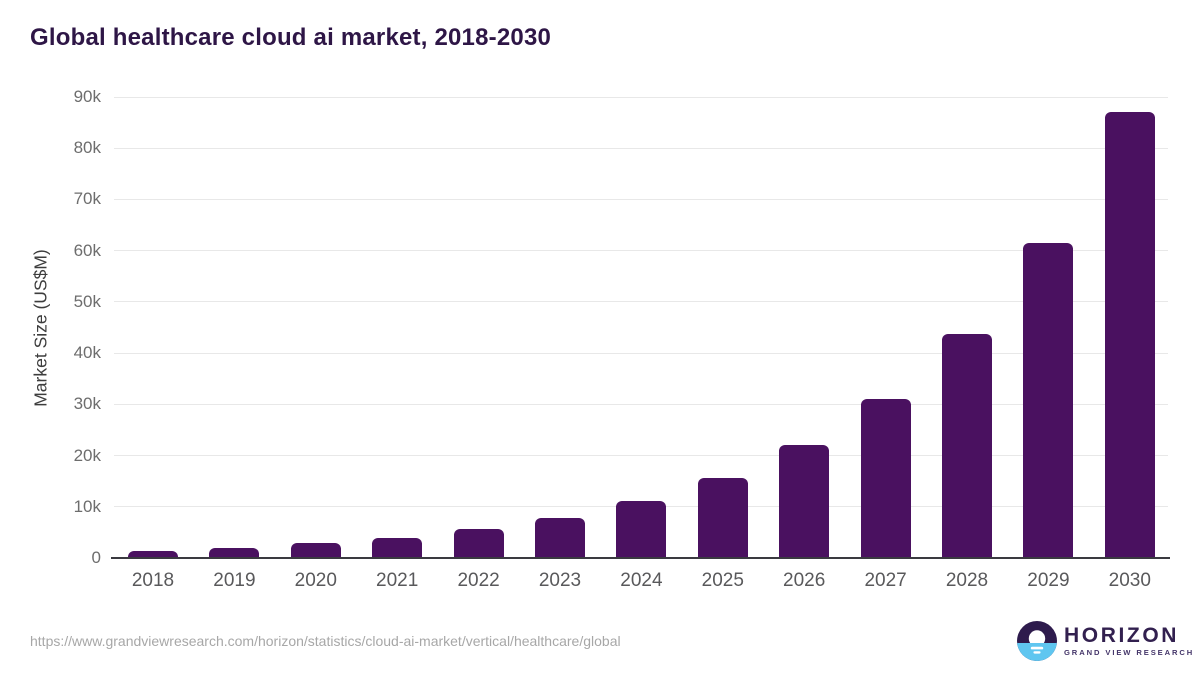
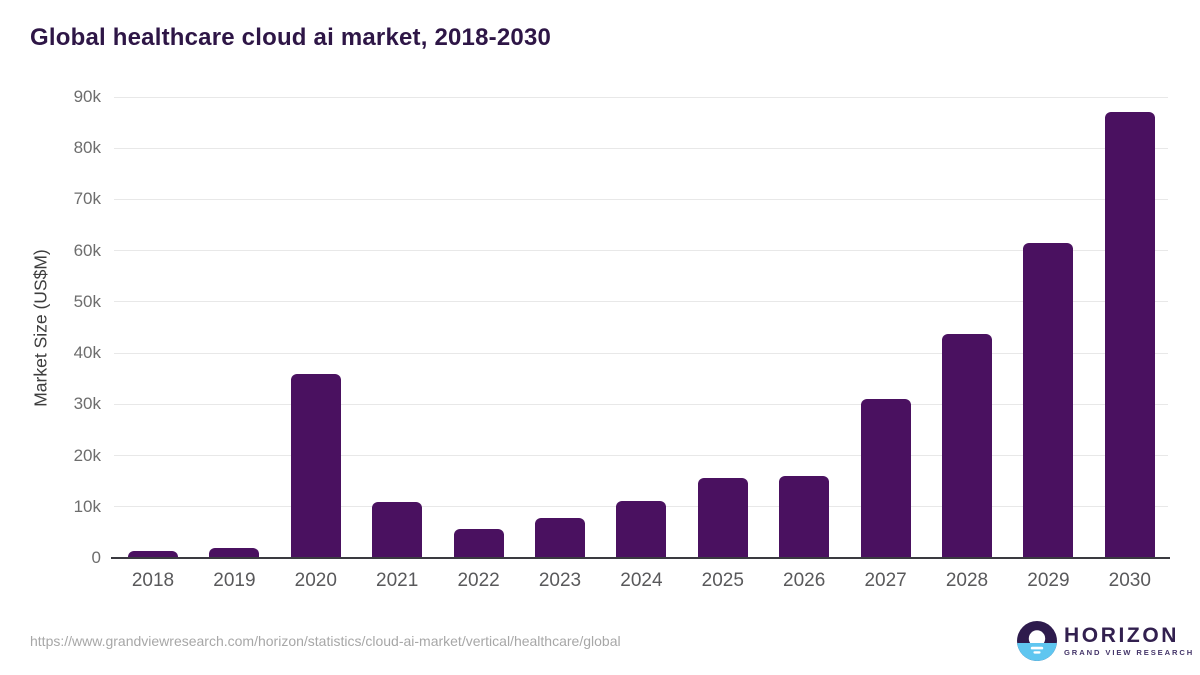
2020: 3k -> 36k
2021: 4k -> 11k
2026: 22k -> 16k
